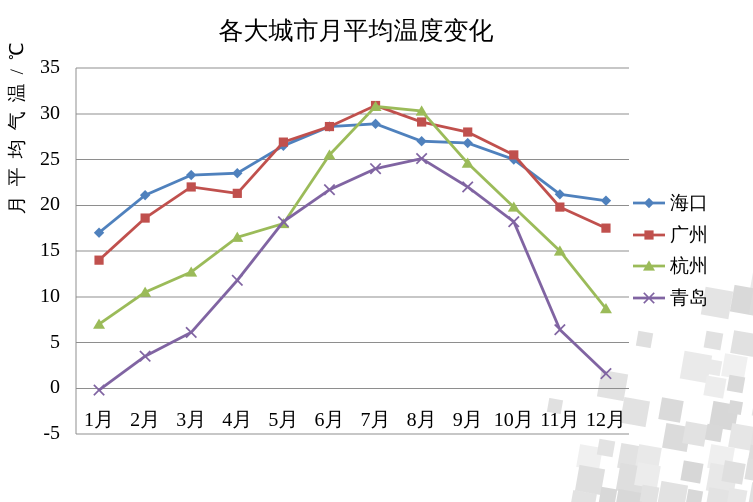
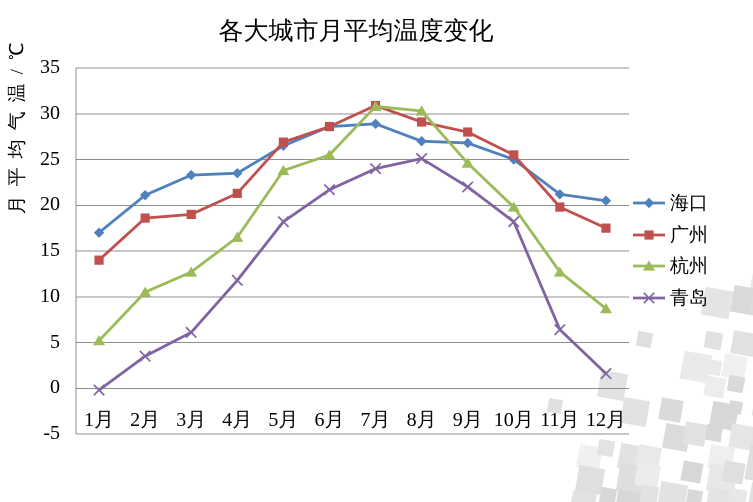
杭州/1月: 7 -> 5
广州/3月: 22 -> 19
杭州/5月: 18 -> 24
杭州/11月: 15 -> 13
